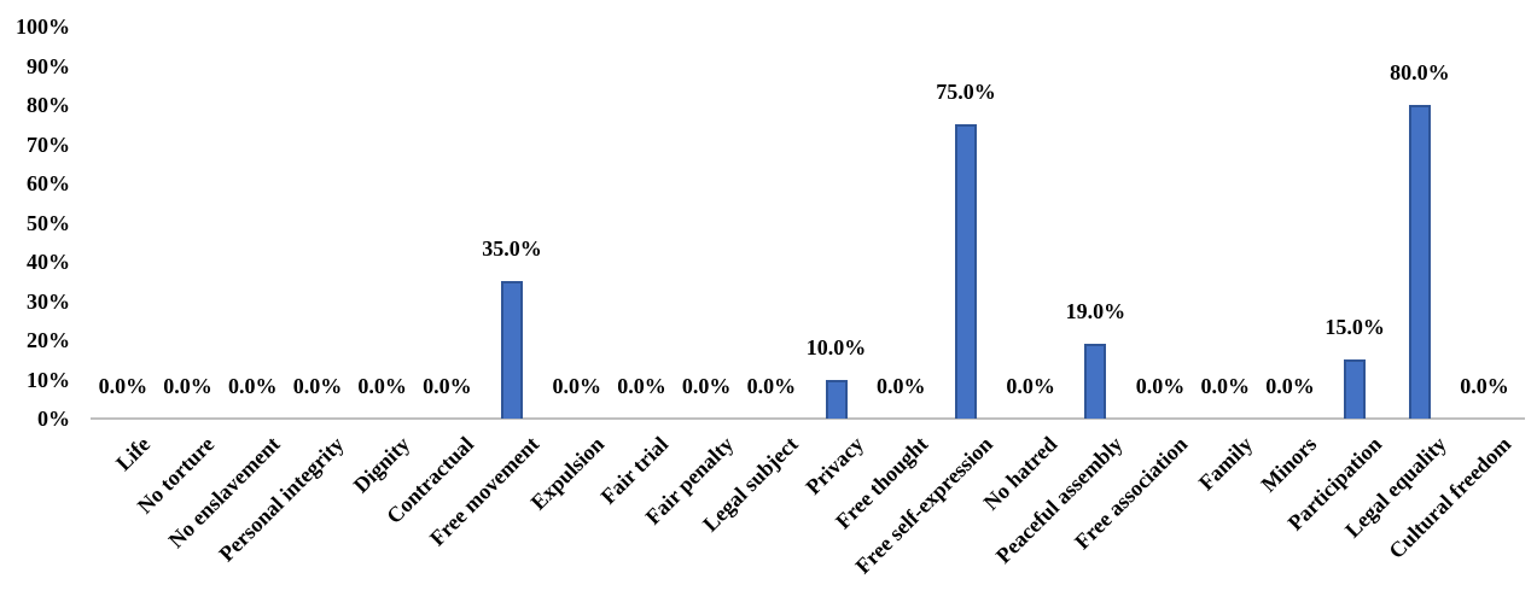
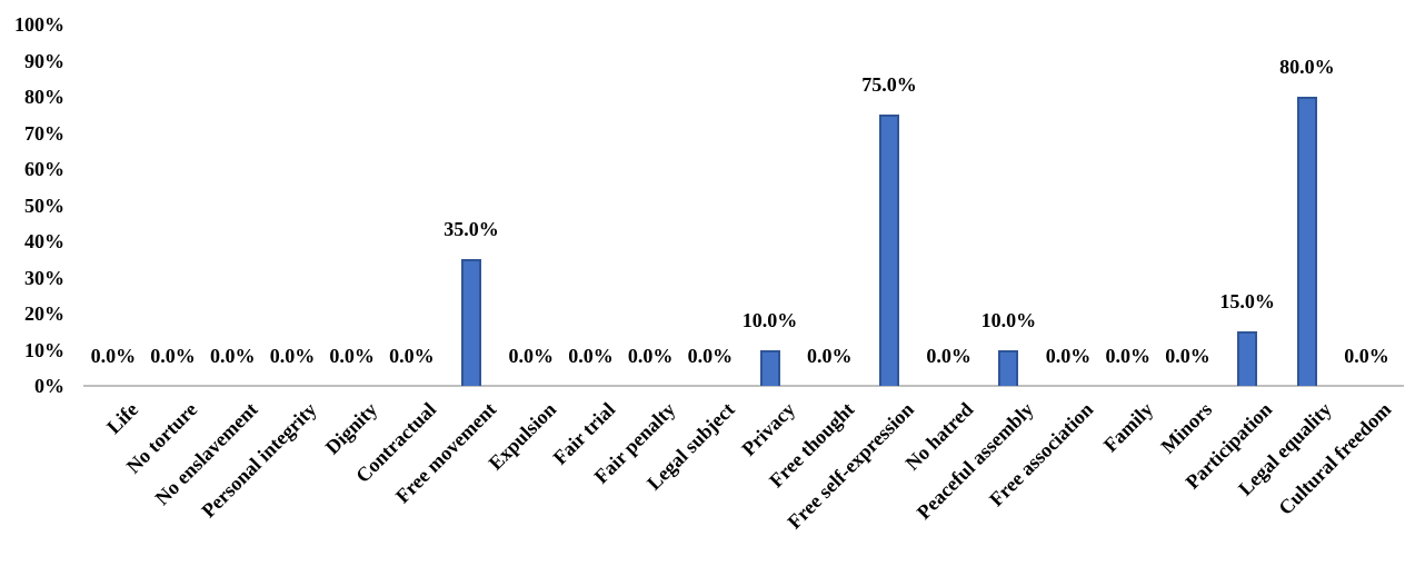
Peaceful assembly: 19.0% -> 10.0%
